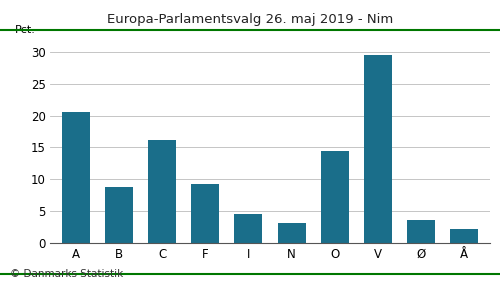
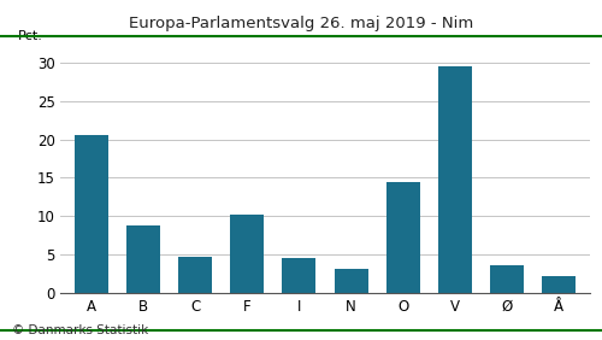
C: 16.2 -> 4.7
F: 9.2 -> 10.2
